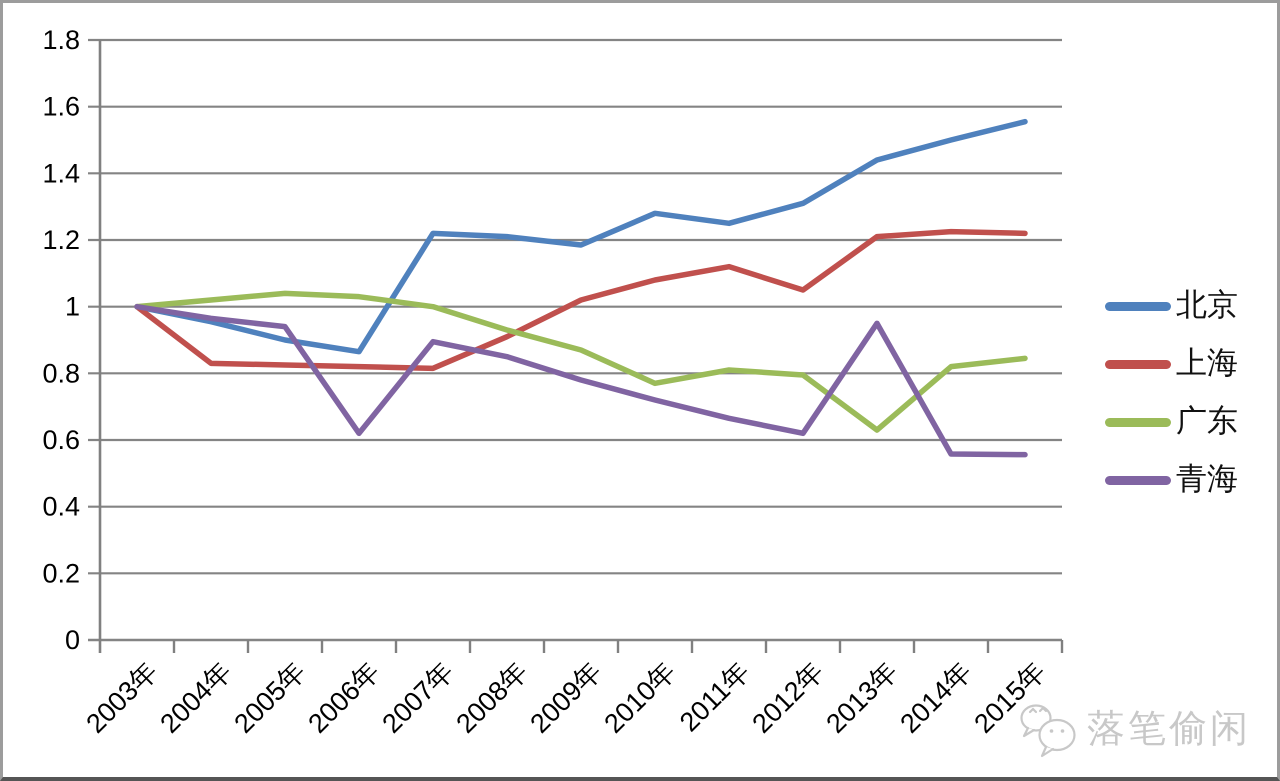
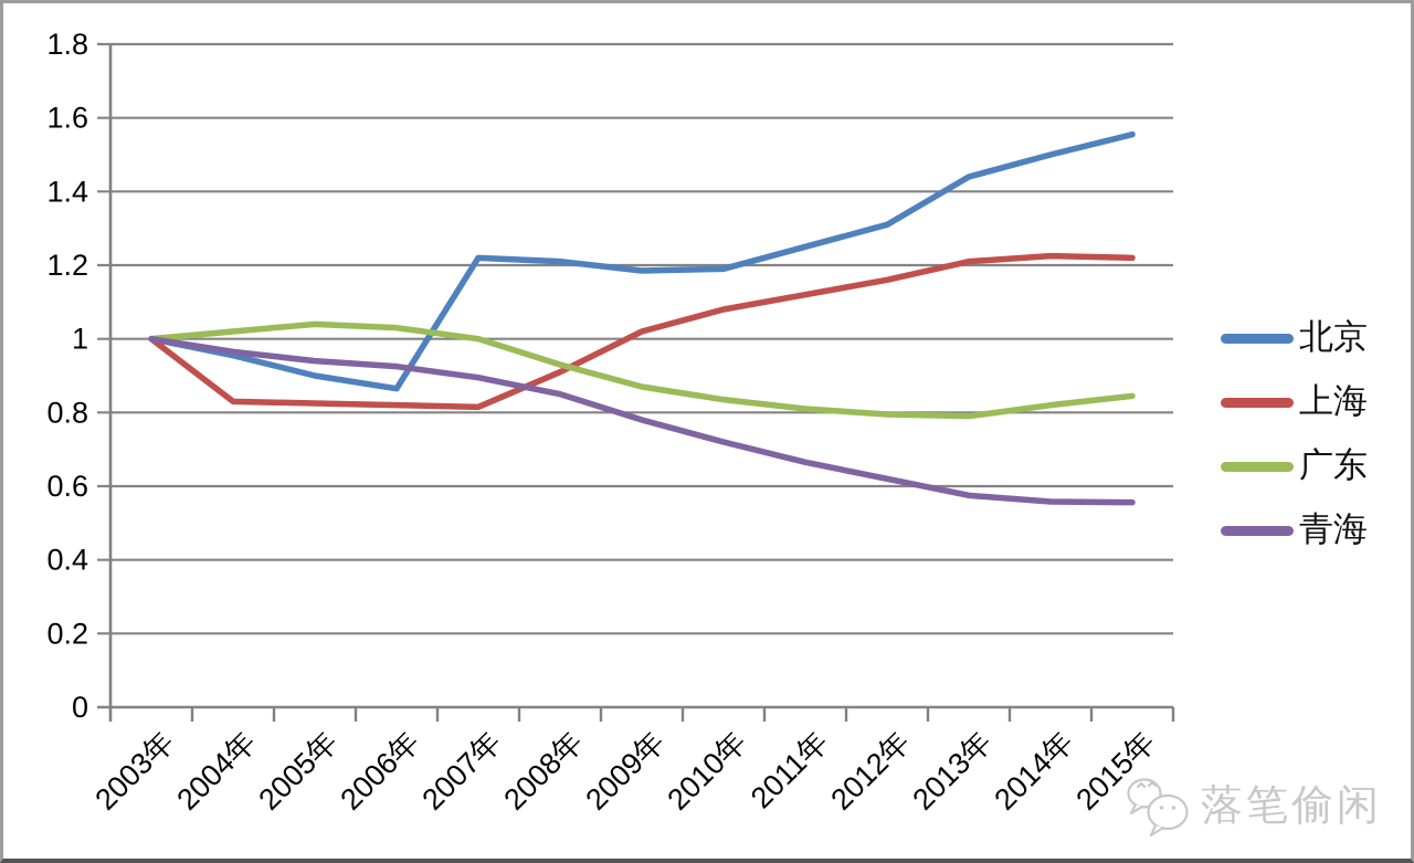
青海/2006年: 0.62 -> 0.93
北京/2010年: 1.28 -> 1.19
广东/2010年: 0.77 -> 0.83
上海/2012年: 1.05 -> 1.16
广东/2013年: 0.63 -> 0.79
青海/2013年: 0.95 -> 0.57
